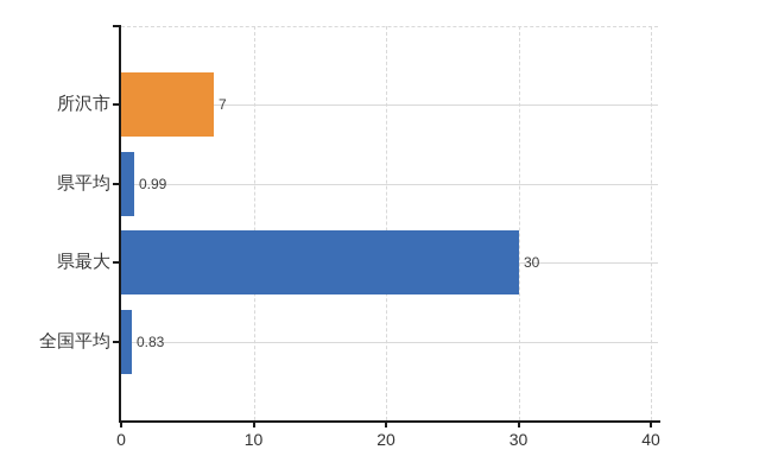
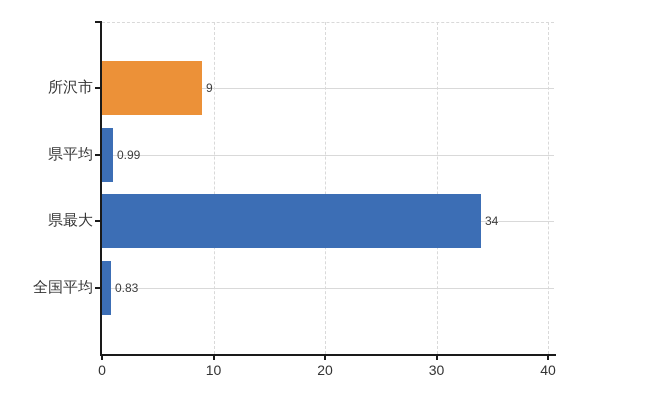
所沢市: 7 -> 9
県最大: 30 -> 34
